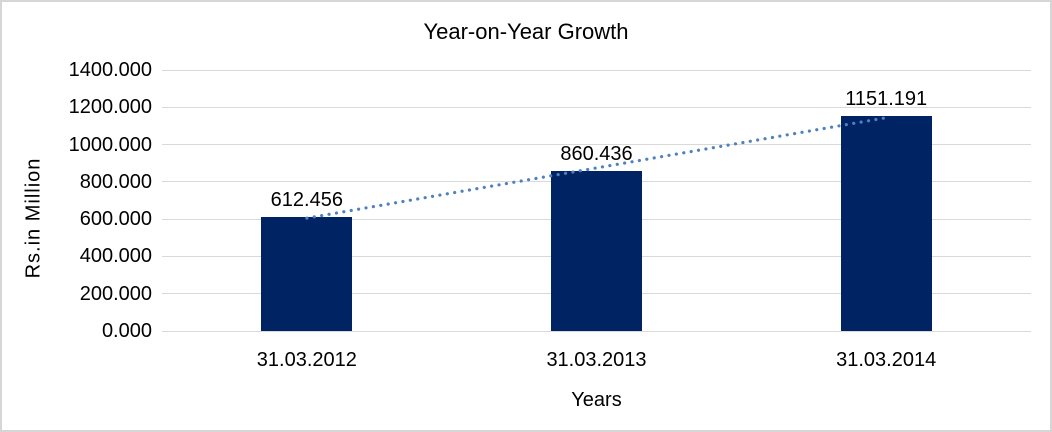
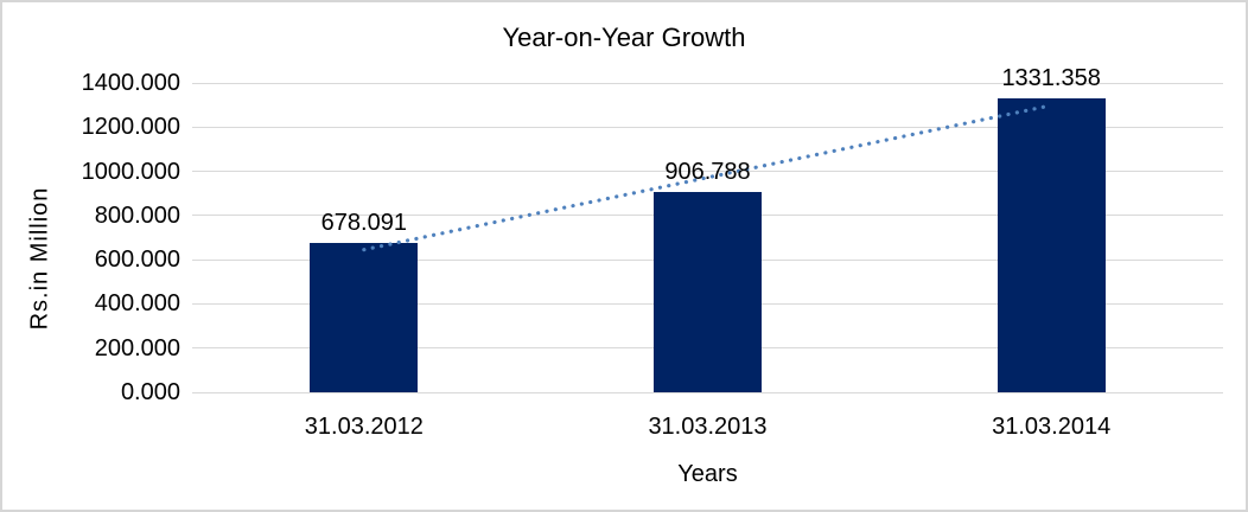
31.03.2012: 612.456 -> 678.091
31.03.2013: 860.436 -> 906.788
31.03.2014: 1151.191 -> 1331.358
